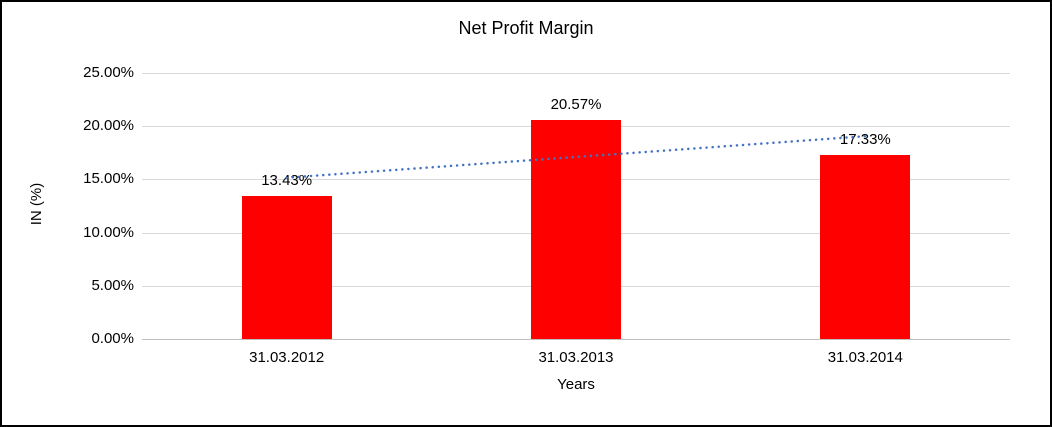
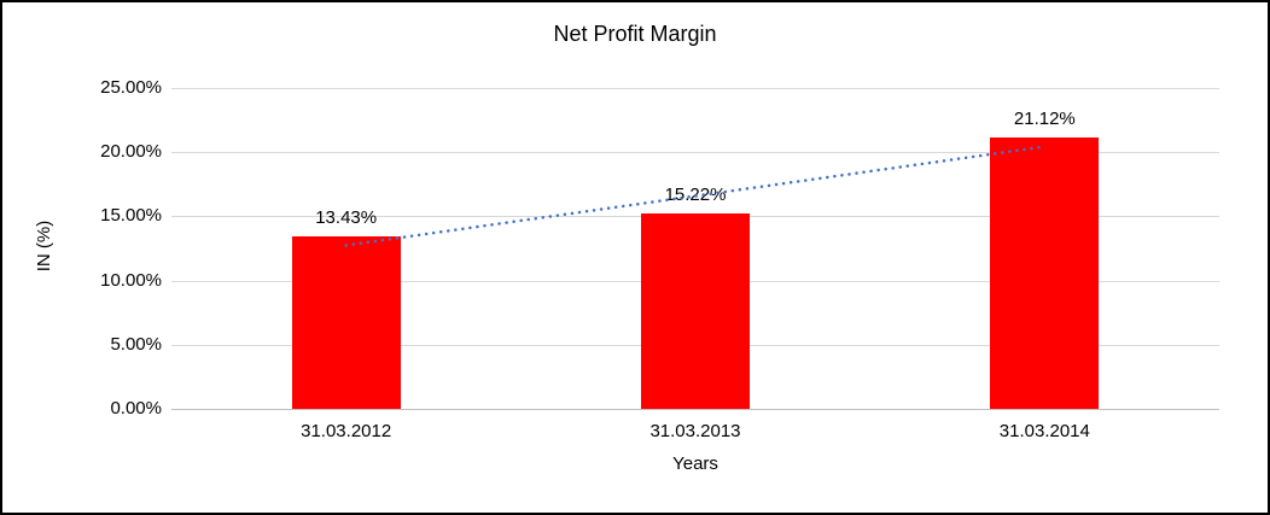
31.03.2013: 20.57% -> 15.22%
31.03.2014: 17.33% -> 21.12%
